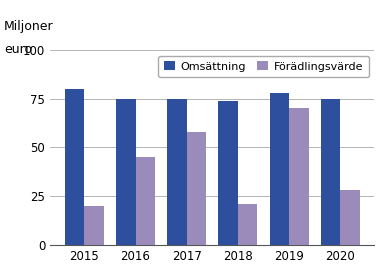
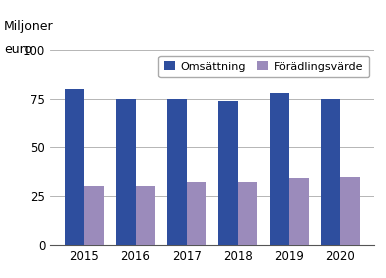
Förädlingsvärde/2015: 20 -> 30
Förädlingsvärde/2016: 45 -> 30
Förädlingsvärde/2017: 58 -> 32
Förädlingsvärde/2018: 21 -> 32
Förädlingsvärde/2019: 70 -> 34
Förädlingsvärde/2020: 28 -> 35
